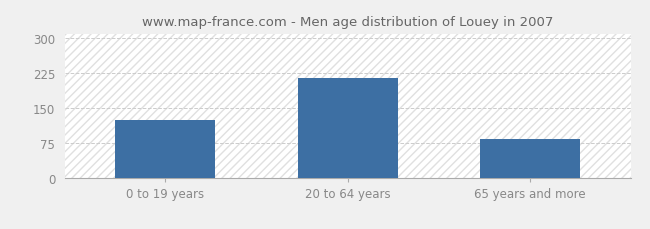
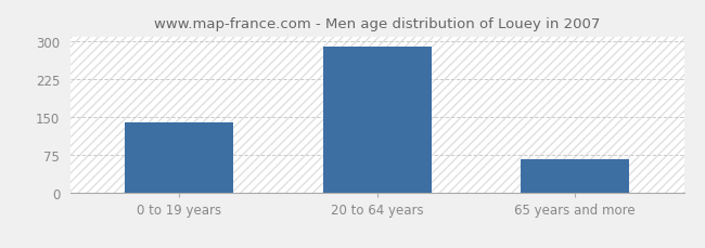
0 to 19 years: 125 -> 140
20 to 64 years: 215 -> 289
65 years and more: 85 -> 68
